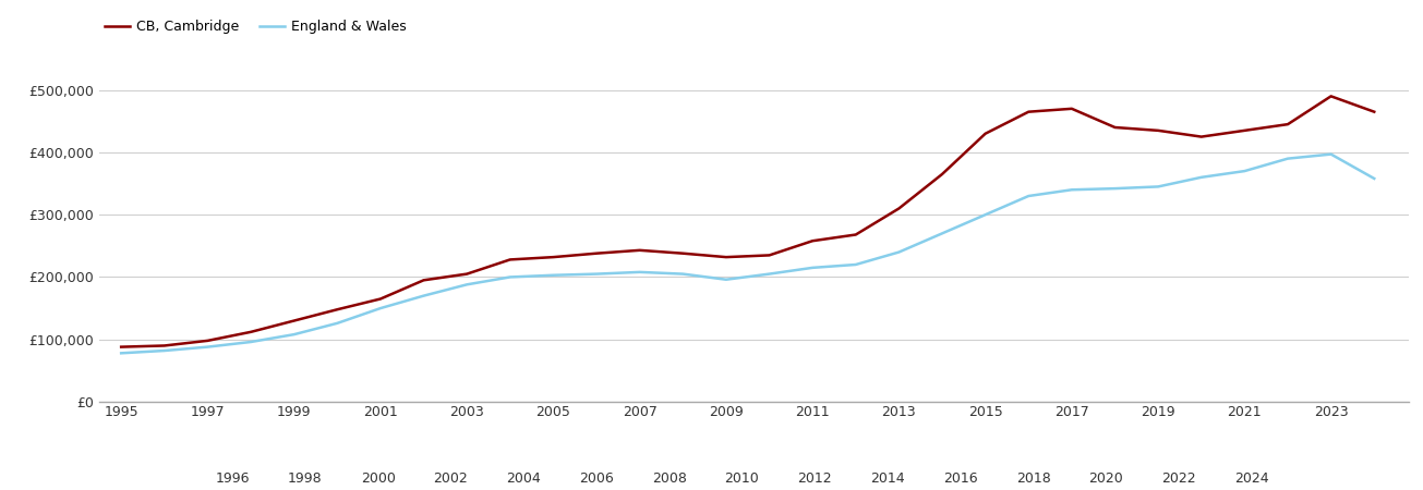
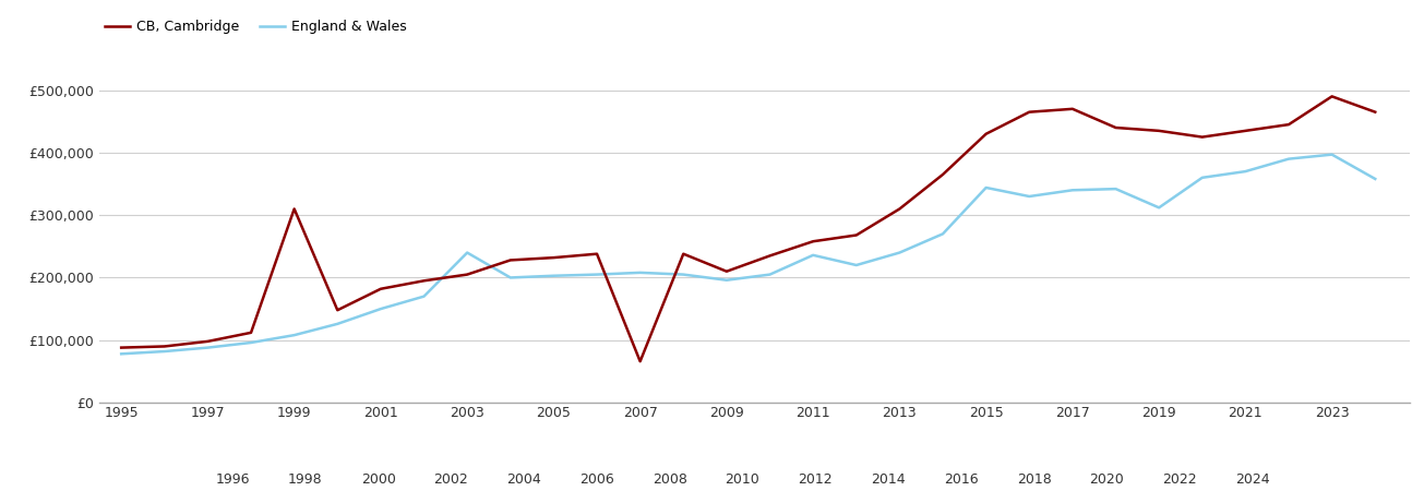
CB, Cambridge/1999: £130,000 -> £310,000
CB, Cambridge/2001: £165,000 -> £182,000
England & Wales/2003: £188,000 -> £240,000
CB, Cambridge/2007: £243,000 -> £66,000
CB, Cambridge/2009: £232,000 -> £210,000
England & Wales/2011: £215,000 -> £236,000
England & Wales/2015: £300,000 -> £344,000
England & Wales/2019: £345,000 -> £312,000
